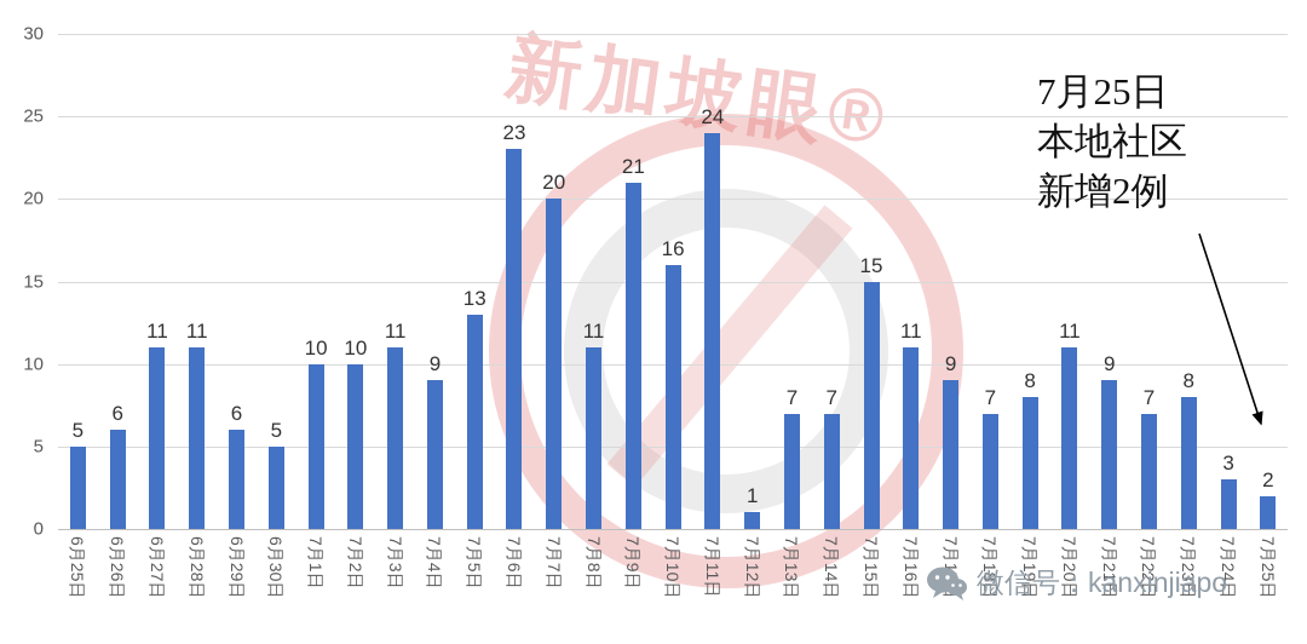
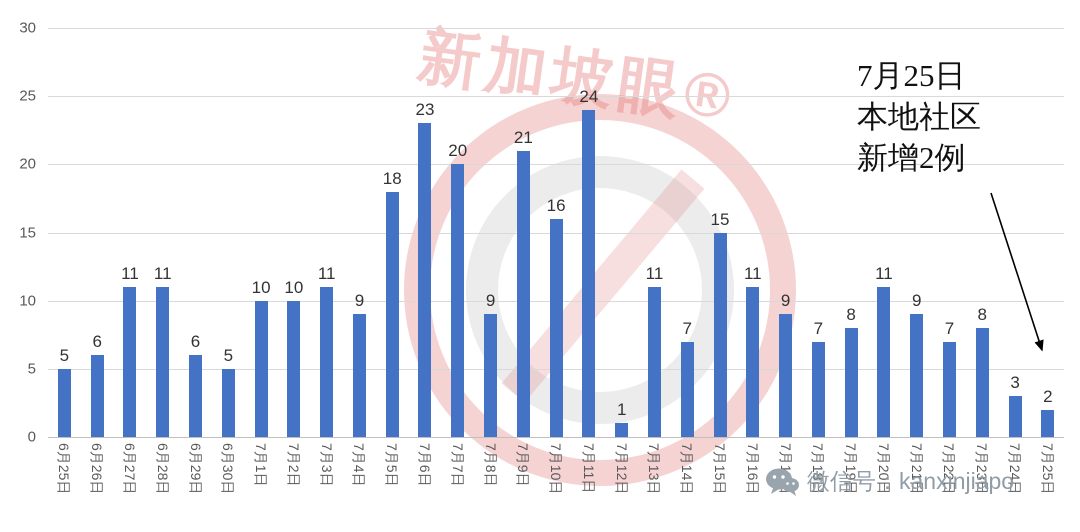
7月5日: 13 -> 18
7月8日: 11 -> 9
7月13日: 7 -> 11
